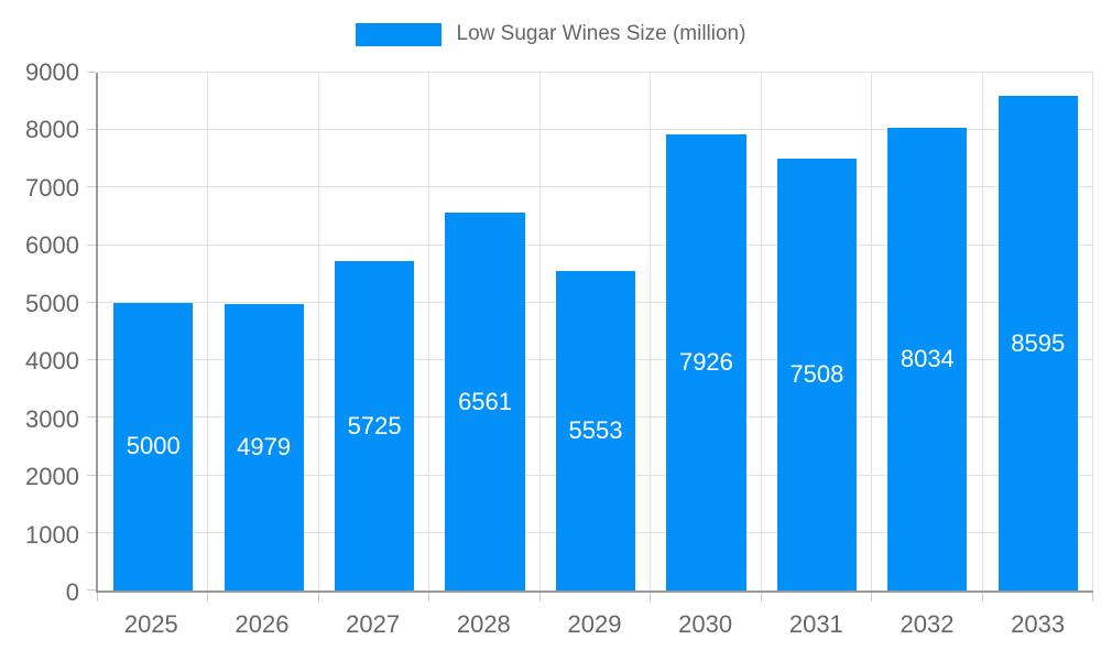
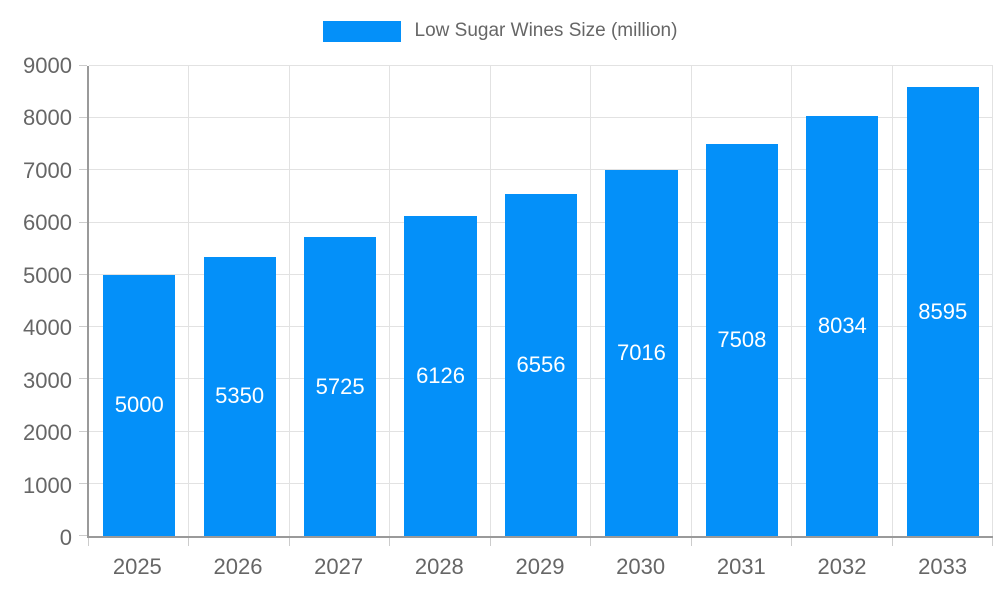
2026: 4979 -> 5350
2028: 6561 -> 6126
2029: 5553 -> 6556
2030: 7926 -> 7016
